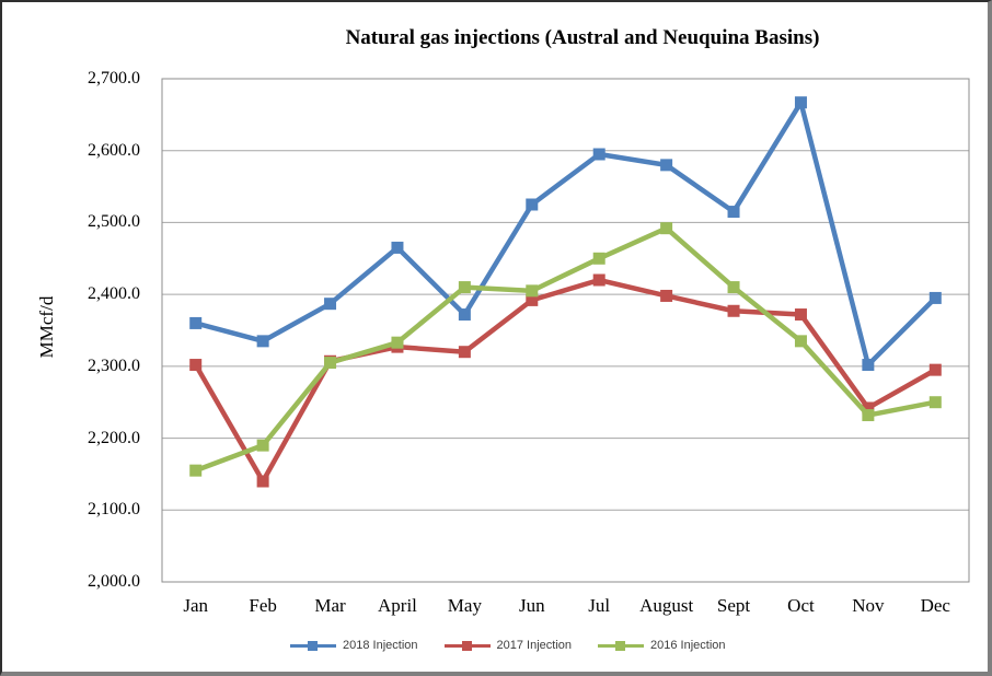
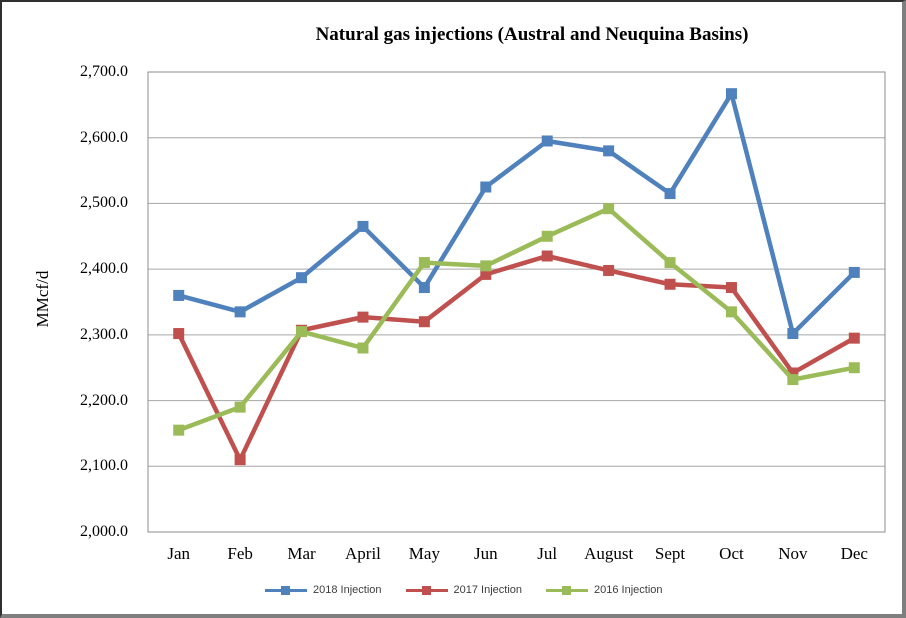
2017 Injection/Feb: 2140 -> 2110
2016 Injection/April: 2330 -> 2280
